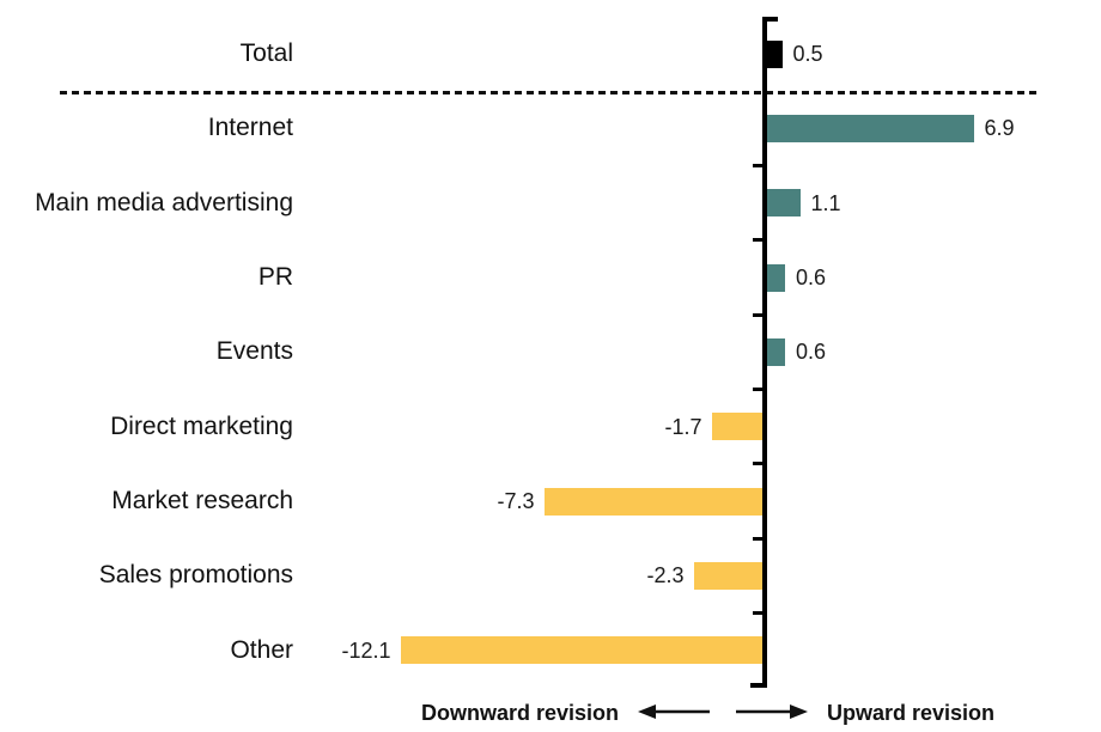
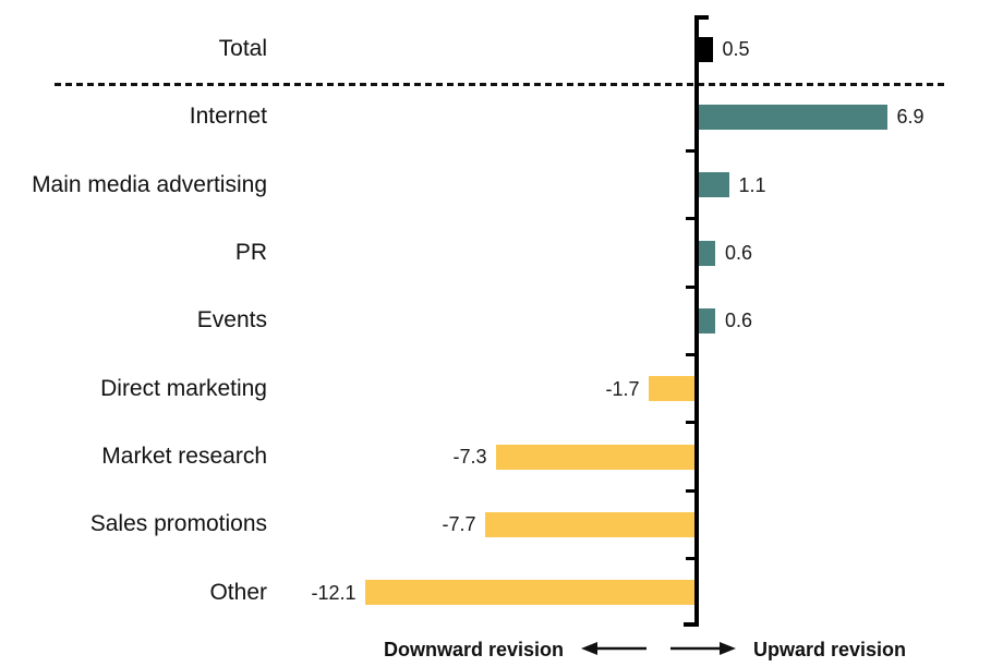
Sales promotions: -2.3 -> -7.7
